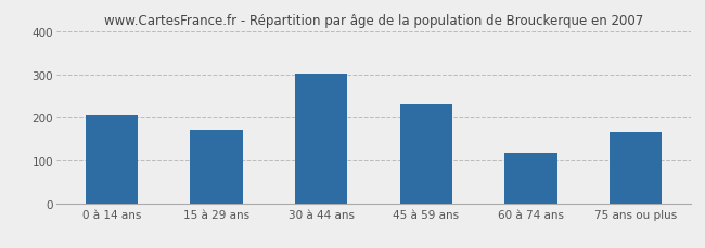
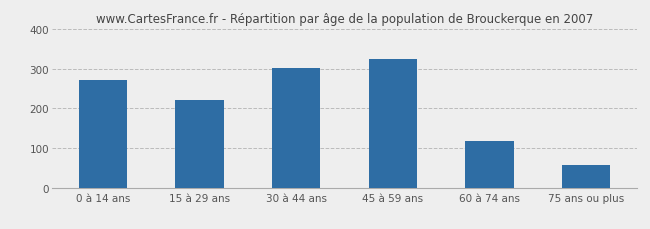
0 à 14 ans: 205 -> 270
15 à 29 ans: 170 -> 220
45 à 59 ans: 230 -> 323
75 ans ou plus: 165 -> 58
